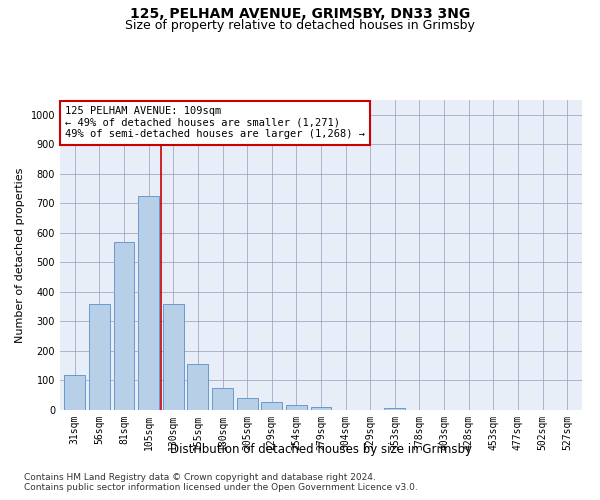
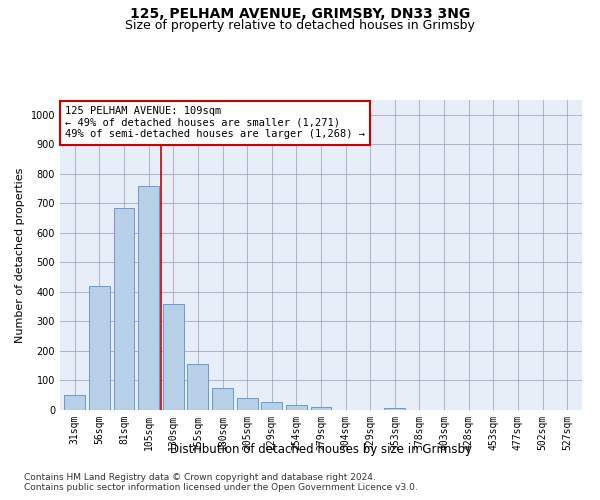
31sqm: 120 -> 50
56sqm: 360 -> 420
81sqm: 570 -> 685
105sqm: 725 -> 760
